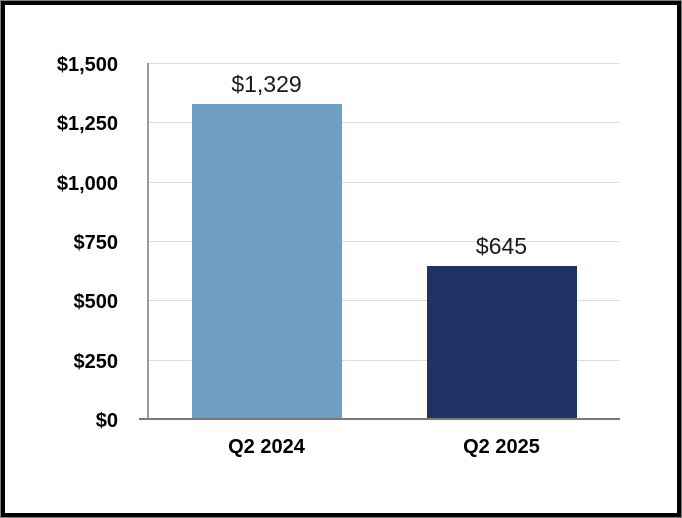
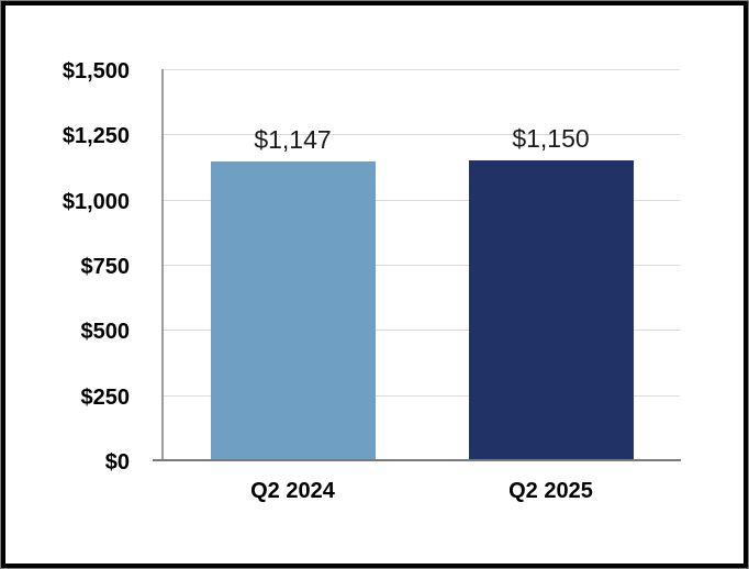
Q2 2024: $1,329 -> $1,147
Q2 2025: $645 -> $1,150
